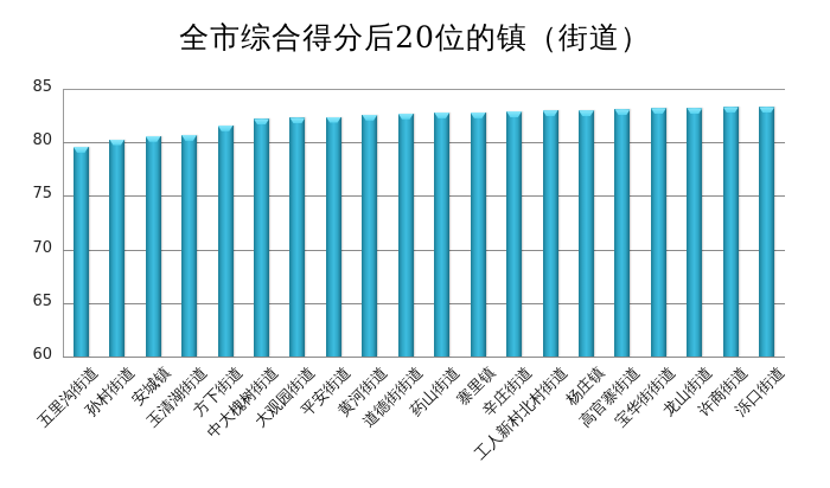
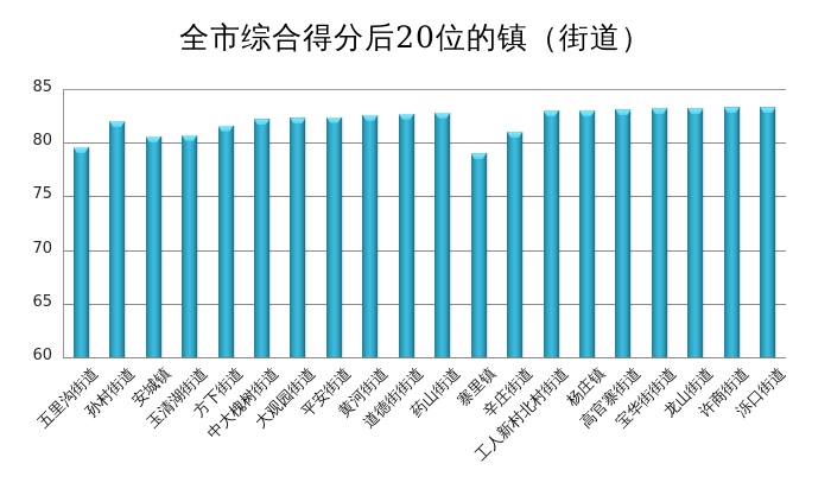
孙村街道: 80 -> 82
寨里镇: 83 -> 79
辛庄街道: 83 -> 81
